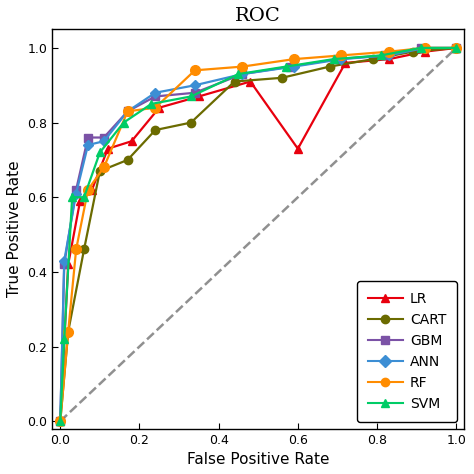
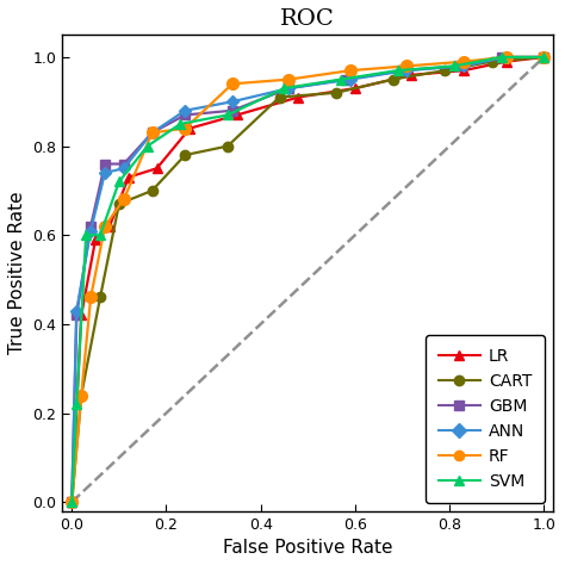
LR/0.6: 0.73 -> 0.93
